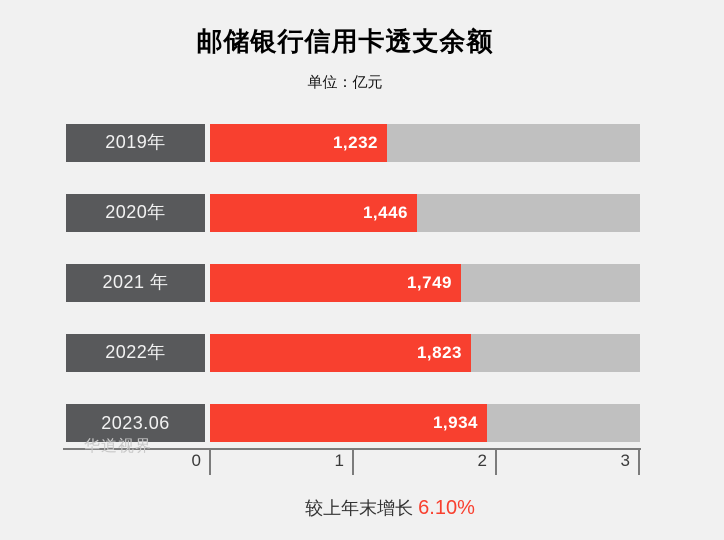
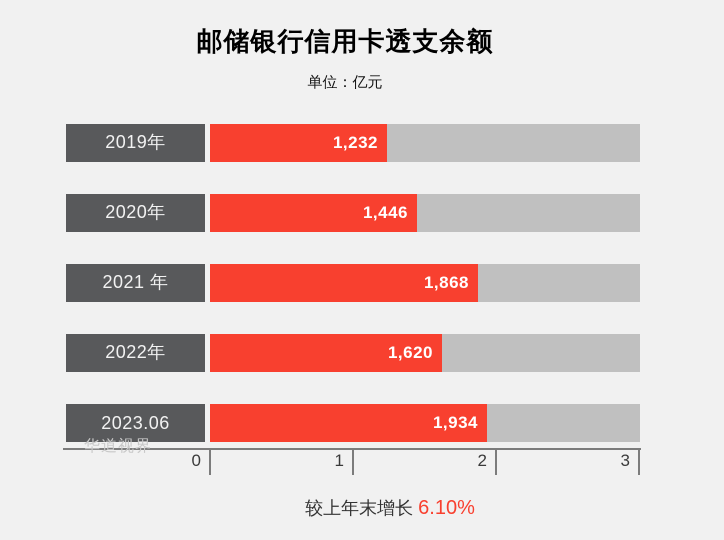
2021 年: 1,749 -> 1,868
2022年: 1,823 -> 1,620
